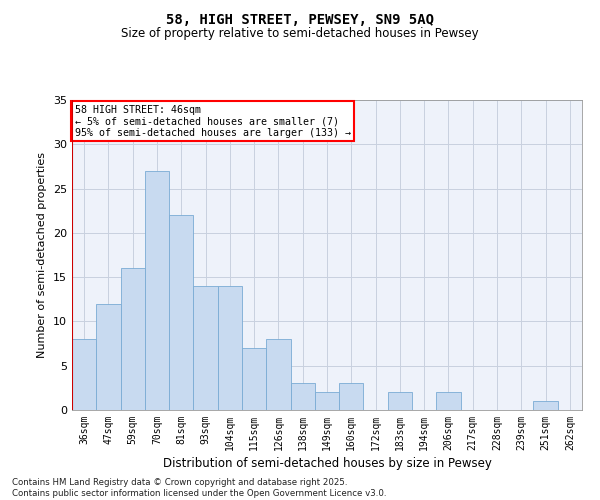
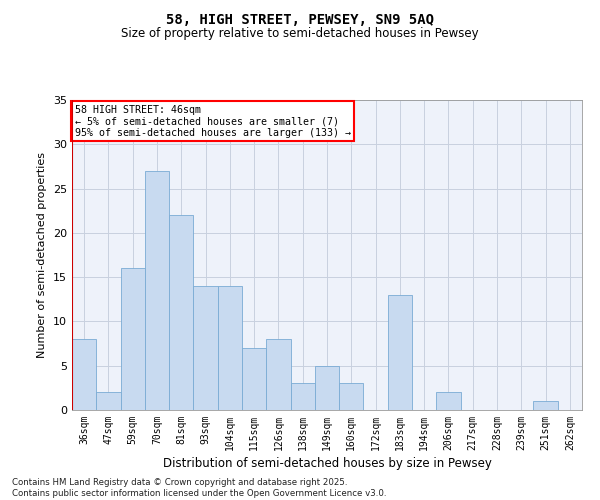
47sqm: 12 -> 2
149sqm: 2 -> 5
183sqm: 2 -> 13
